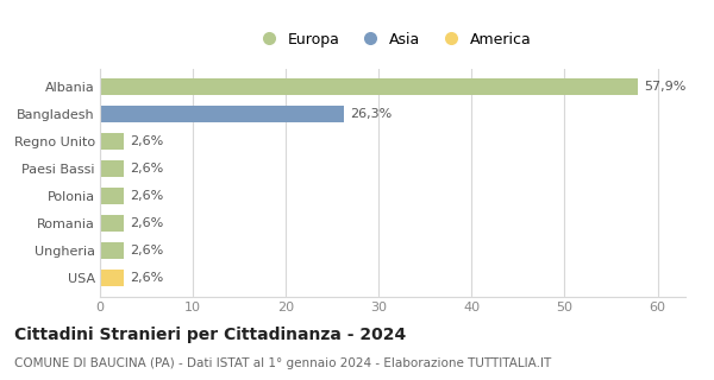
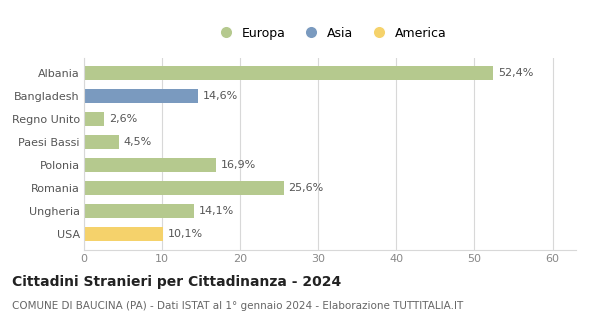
Albania: 57,9% -> 52,4%
Bangladesh: 26,3% -> 14,6%
Paesi Bassi: 2,6% -> 4,5%
Polonia: 2,6% -> 16,9%
Romania: 2,6% -> 25,6%
Ungheria: 2,6% -> 14,1%
USA: 2,6% -> 10,1%
